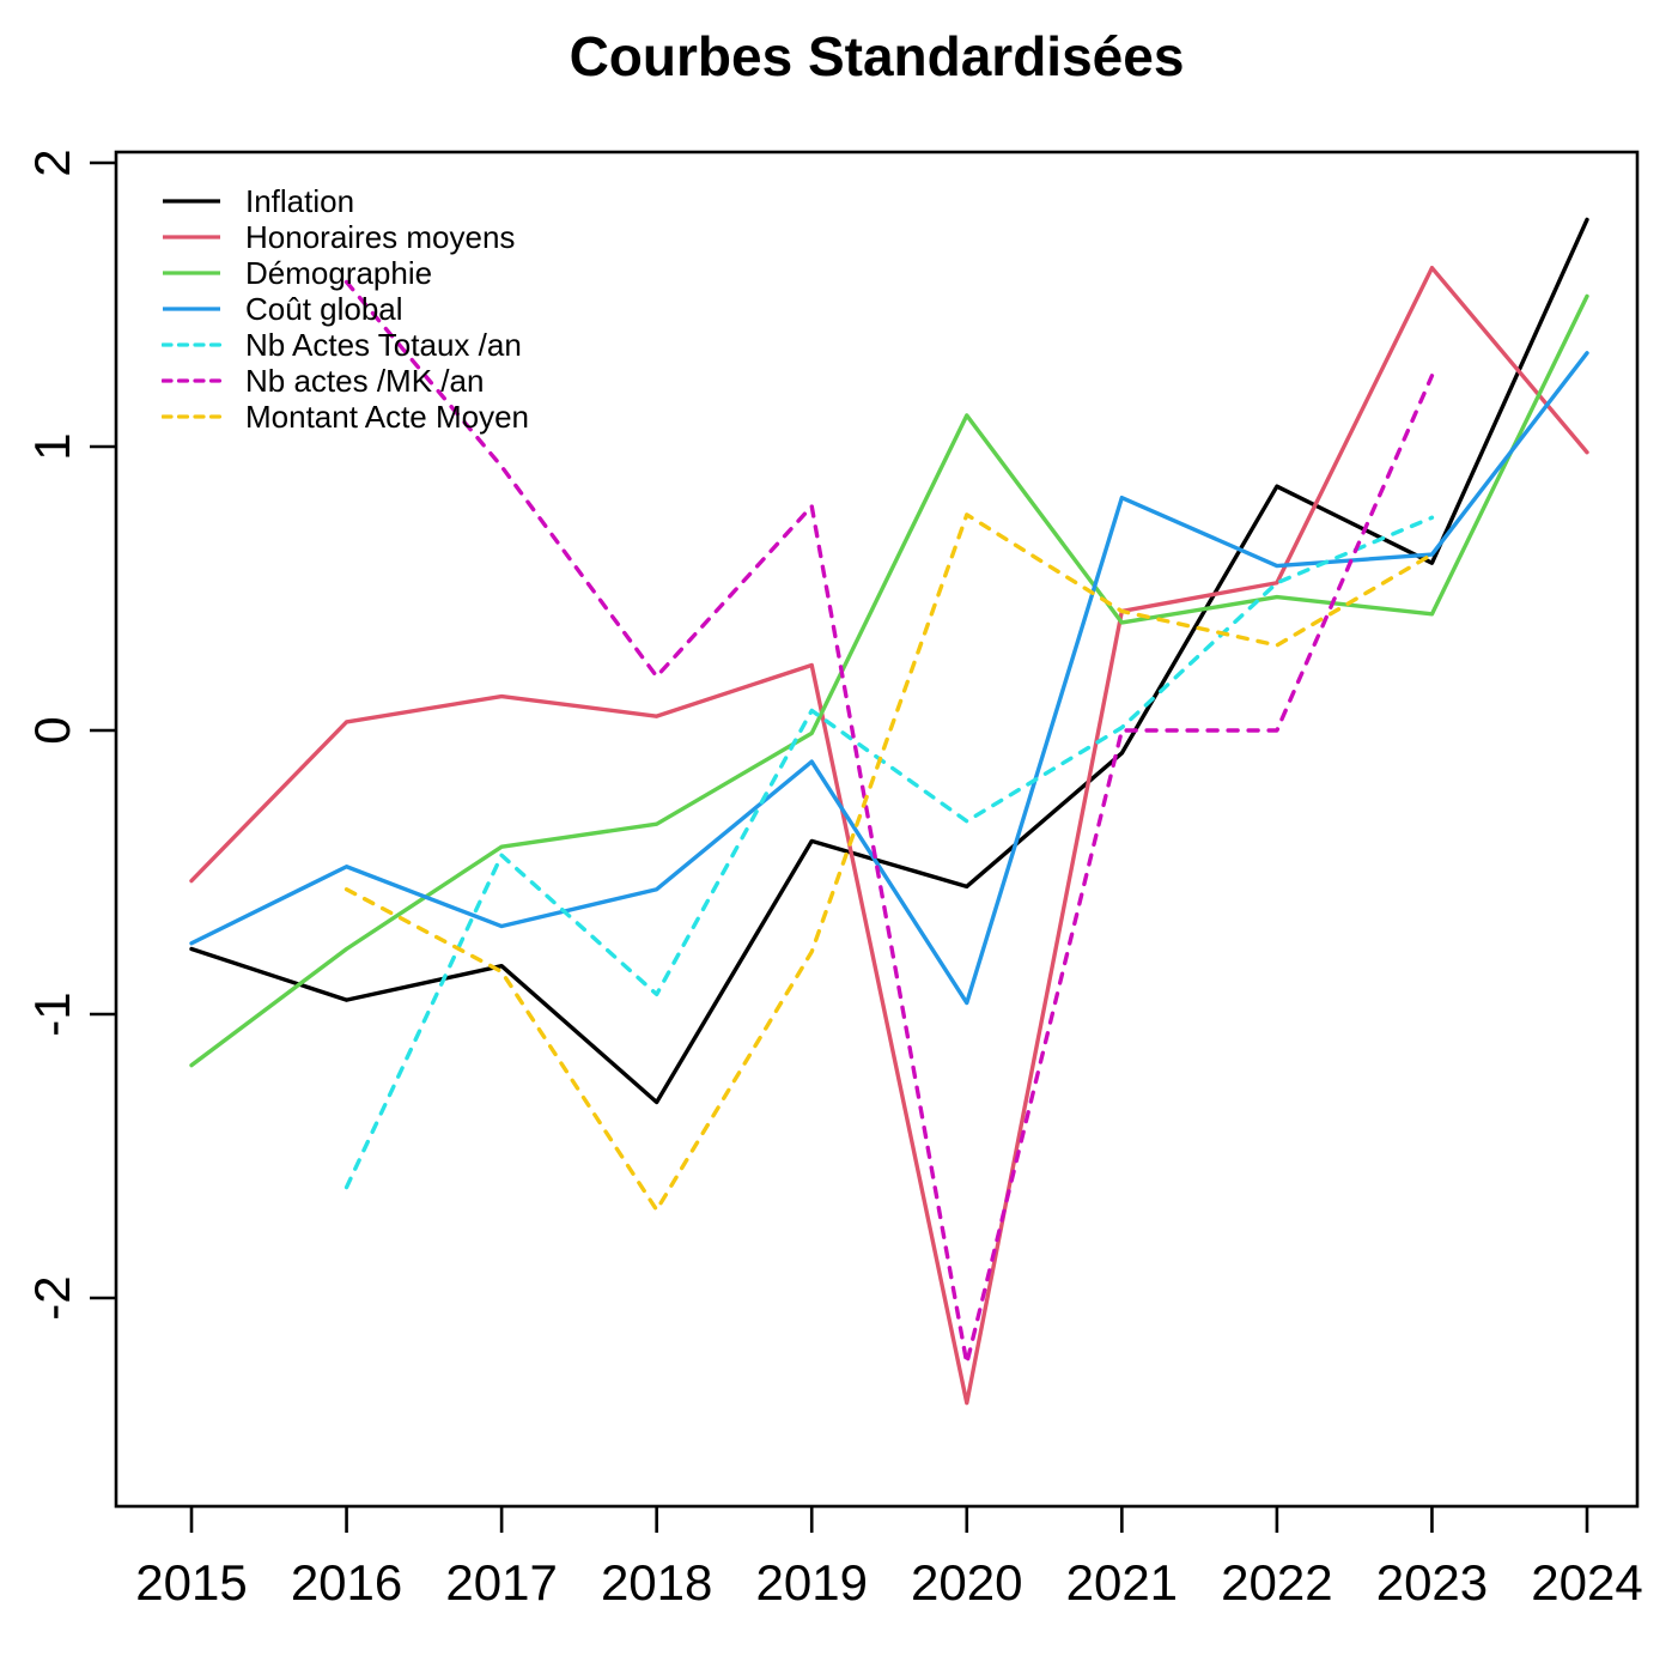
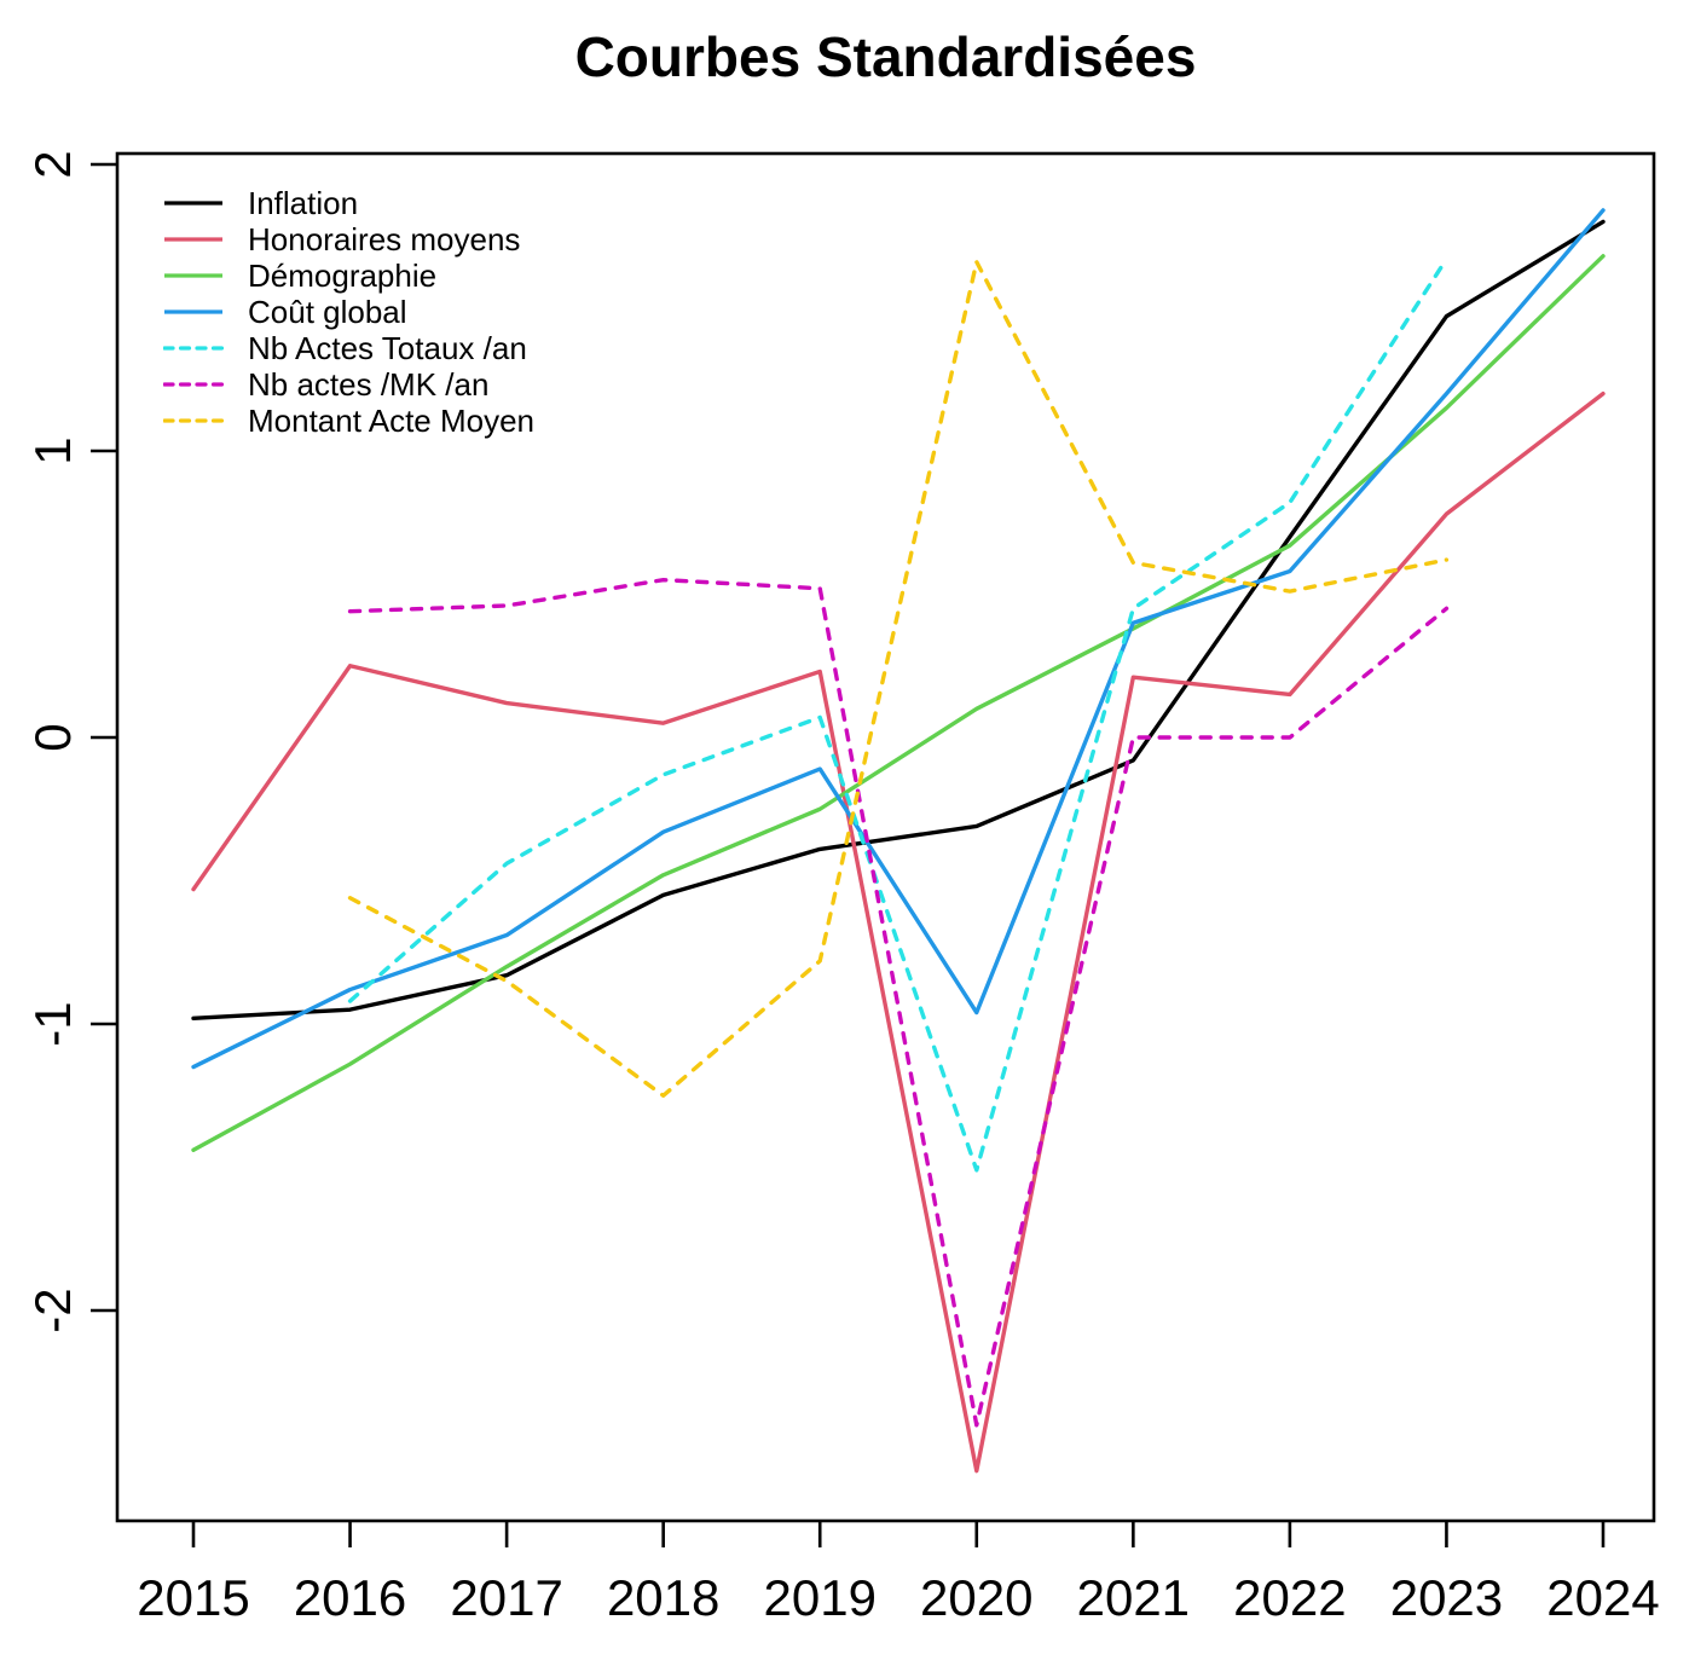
Inflation/2015: -0.77 -> -0.98
Démographie/2015: -1.18 -> -1.44
Coût global/2015: -0.75 -> -1.15
Honoraires moyens/2016: 0.03 -> 0.25
Démographie/2016: -0.77 -> -1.14
Coût global/2016: -0.48 -> -0.88
Nb Actes Totaux /an/2016: -1.61 -> -0.92
Nb actes /MK /an/2016: 1.58 -> 0.44
Démographie/2017: -0.41 -> -0.80
Nb actes /MK /an/2017: 0.93 -> 0.46
Inflation/2018: -1.31 -> -0.55
Démographie/2018: -0.33 -> -0.48
Coût global/2018: -0.56 -> -0.33
Nb Actes Totaux /an/2018: -0.93 -> -0.13
Nb actes /MK /an/2018: 0.19 -> 0.55
Montant Acte Moyen/2018: -1.69 -> -1.25
Démographie/2019: -0.01 -> -0.25
Nb actes /MK /an/2019: 0.79 -> 0.52
Inflation/2020: -0.55 -> -0.31
Honoraires moyens/2020: -2.37 -> -2.56
Démographie/2020: 1.11 -> 0.10
Nb Actes Totaux /an/2020: -0.32 -> -1.51
Nb actes /MK /an/2020: -2.23 -> -2.40
Montant Acte Moyen/2020: 0.76 -> 1.66
Honoraires moyens/2021: 0.42 -> 0.21
Coût global/2021: 0.82 -> 0.40
Nb Actes Totaux /an/2021: 0.01 -> 0.45
Montant Acte Moyen/2021: 0.42 -> 0.61
Inflation/2022: 0.86 -> 0.70
Honoraires moyens/2022: 0.52 -> 0.15
Démographie/2022: 0.47 -> 0.67
Nb Actes Totaux /an/2022: 0.52 -> 0.82
Montant Acte Moyen/2022: 0.30 -> 0.51
Inflation/2023: 0.59 -> 1.47
Honoraires moyens/2023: 1.63 -> 0.78
Démographie/2023: 0.41 -> 1.15
Coût global/2023: 0.62 -> 1.20
Nb Actes Totaux /an/2023: 0.75 -> 1.67
Nb actes /MK /an/2023: 1.25 -> 0.45
Honoraires moyens/2024: 0.98 -> 1.20
Démographie/2024: 1.53 -> 1.68
Coût global/2024: 1.33 -> 1.84
